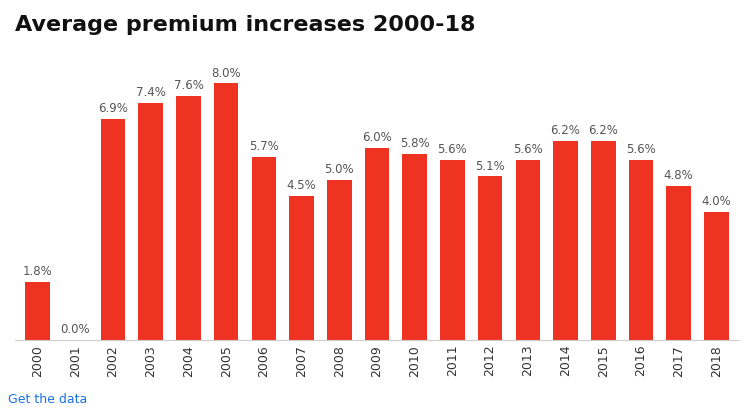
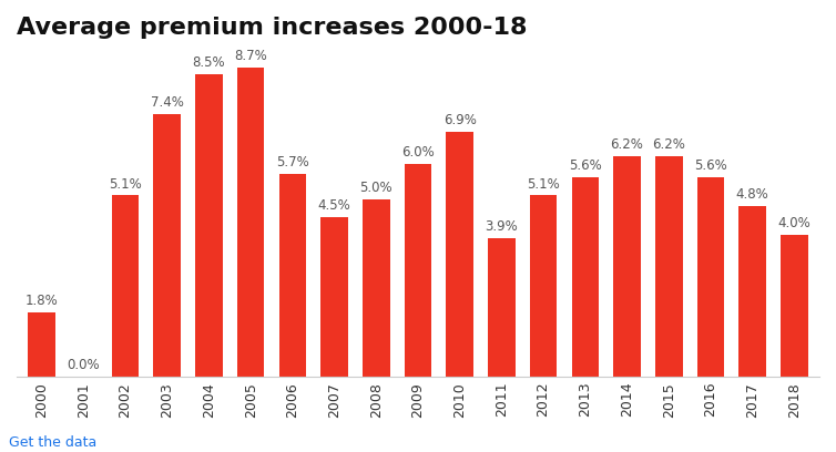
2002: 6.9% -> 5.1%
2004: 7.6% -> 8.5%
2005: 8.0% -> 8.7%
2010: 5.8% -> 6.9%
2011: 5.6% -> 3.9%
